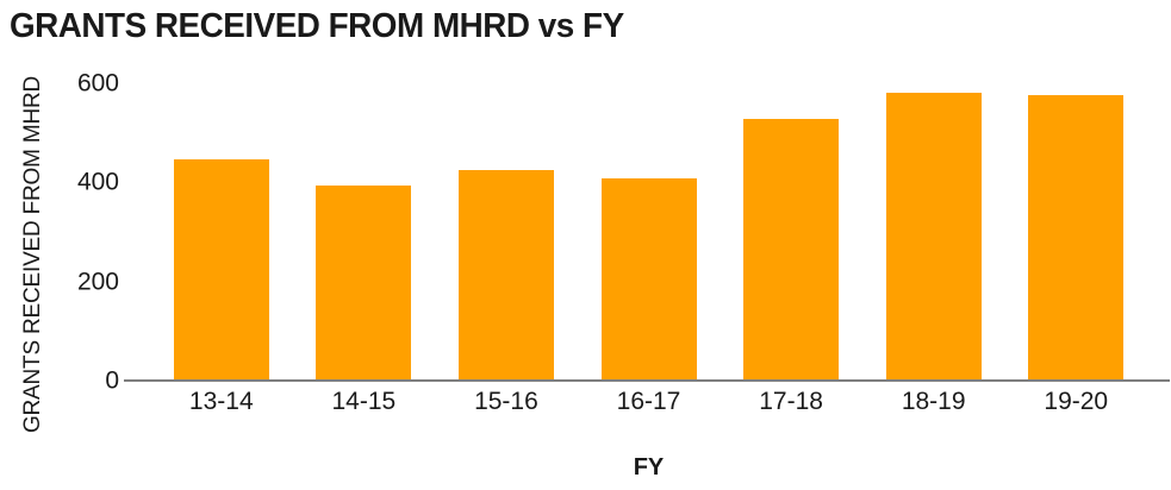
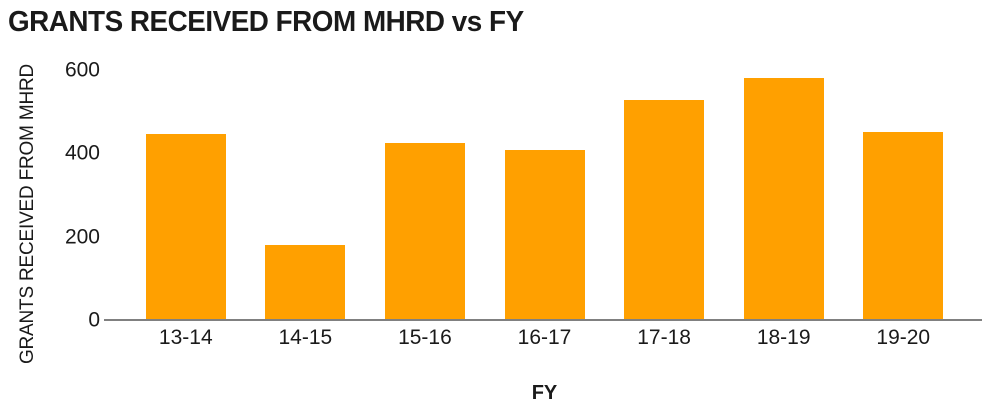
14-15: 390 -> 180
19-20: 580 -> 450
